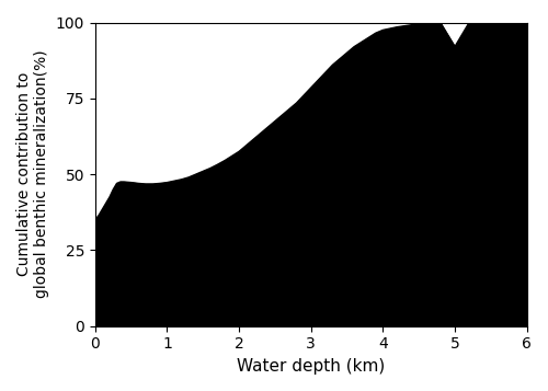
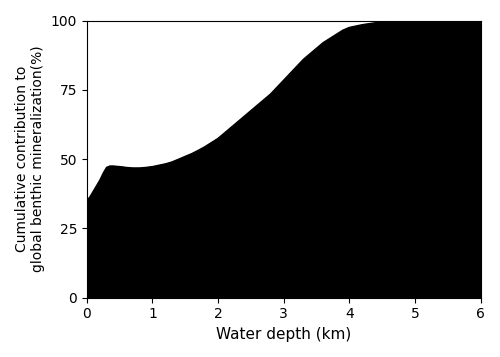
5: 92.0 -> 100.0
